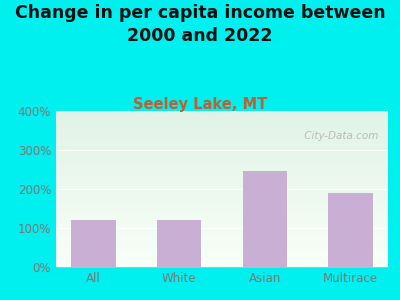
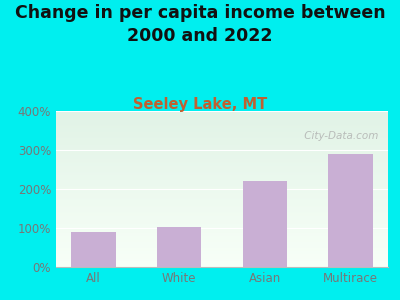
All: 120% -> 90%
White: 120% -> 102%
Asian: 245% -> 220%
Multirace: 190% -> 290%
